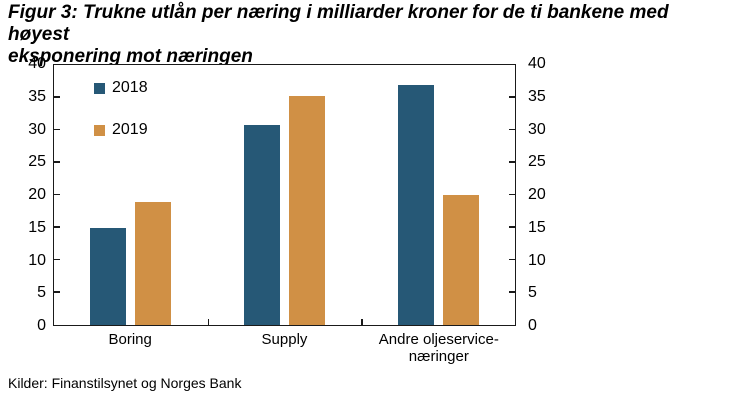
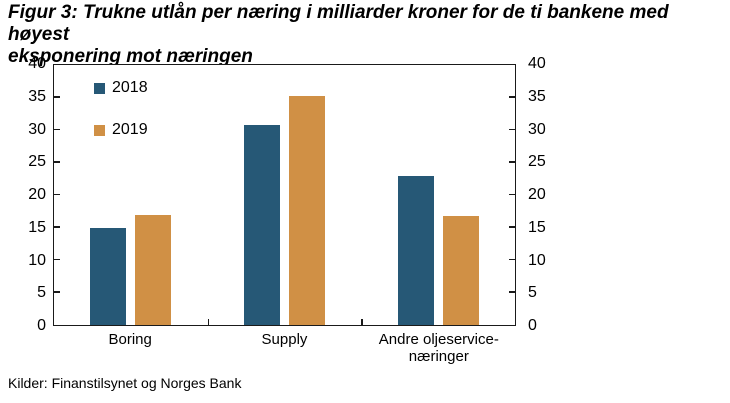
2019/Boring: 19 -> 17
2018/Andre oljeservice- næringer: 37 -> 23
2019/Andre oljeservice- næringer: 20 -> 17
